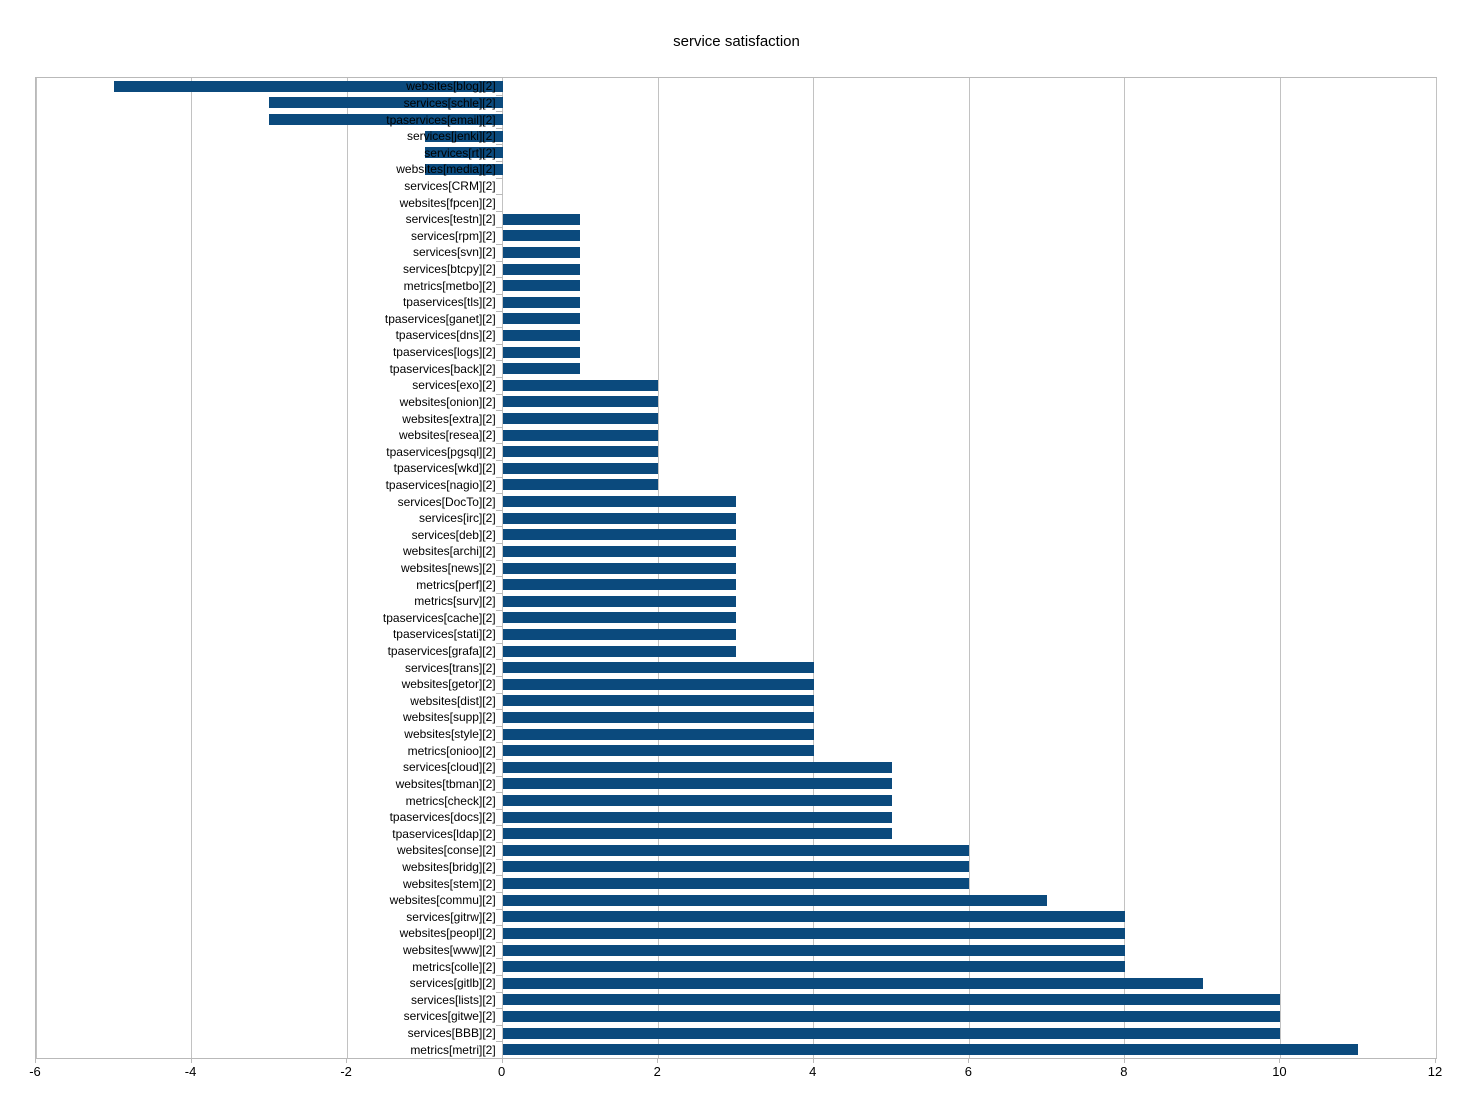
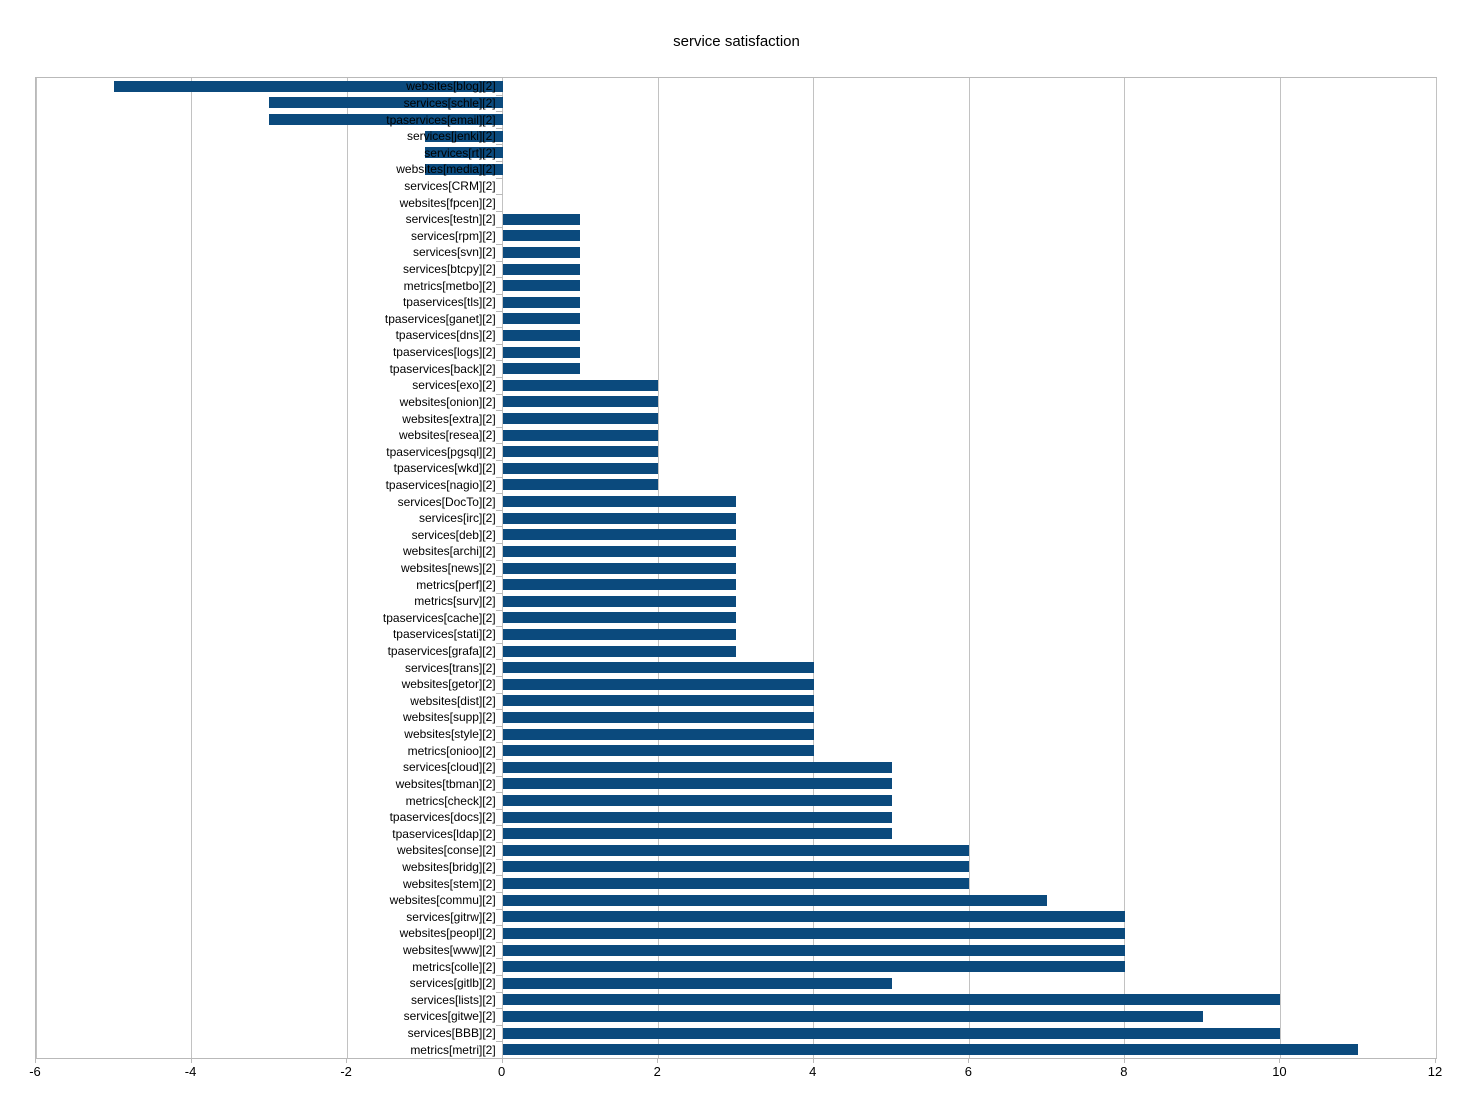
services[gitlb][2]: 9 -> 5
services[gitwe][2]: 10 -> 9
